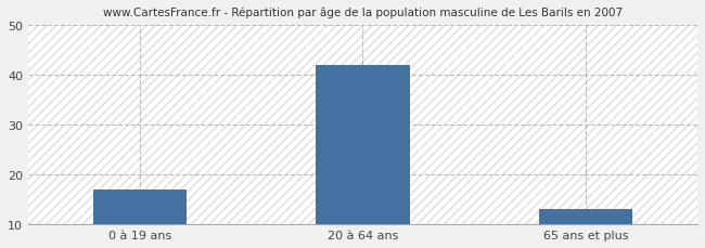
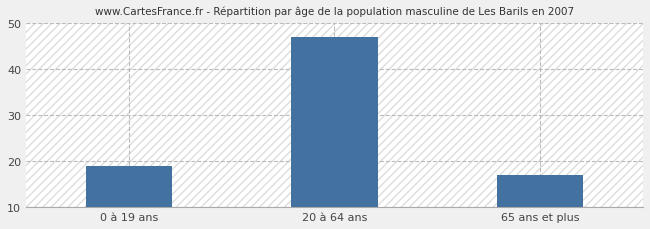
0 à 19 ans: 17 -> 19
20 à 64 ans: 42 -> 47
65 ans et plus: 13 -> 17
